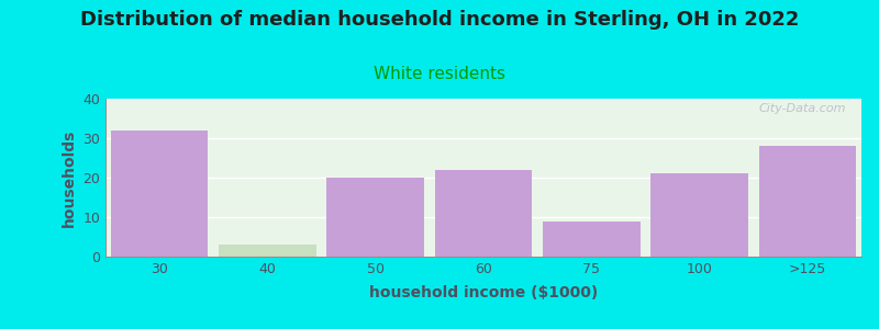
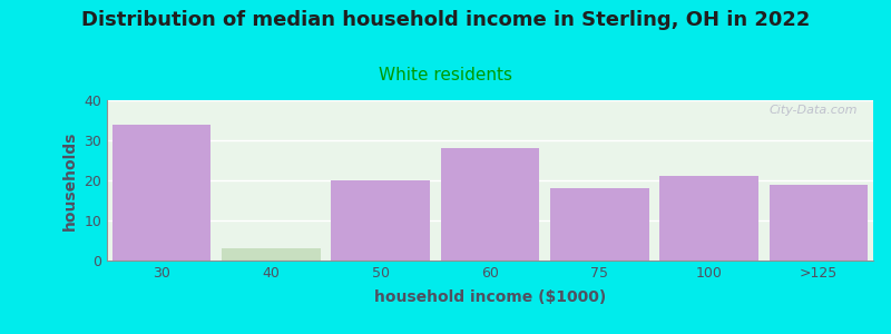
30: 32 -> 34
60: 22 -> 28
75: 9 -> 18
>125: 28 -> 19
